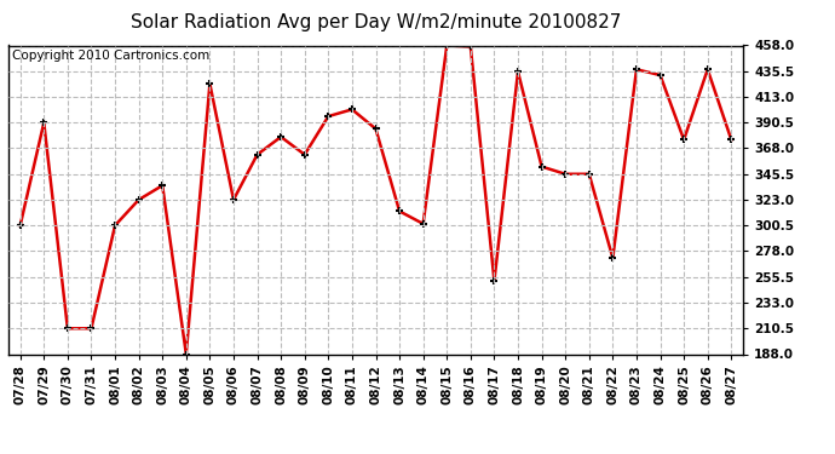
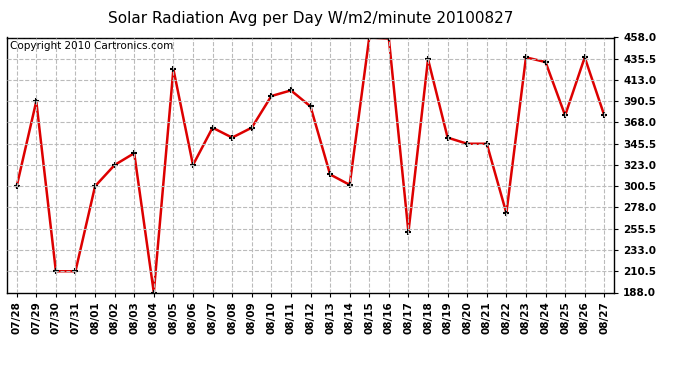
08/08: 378 -> 352
